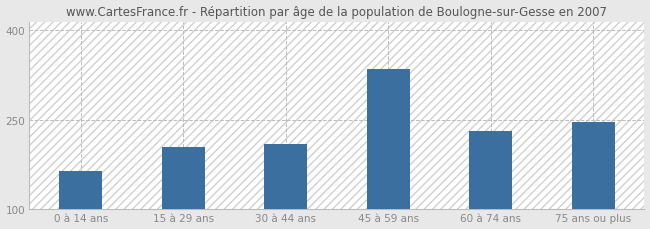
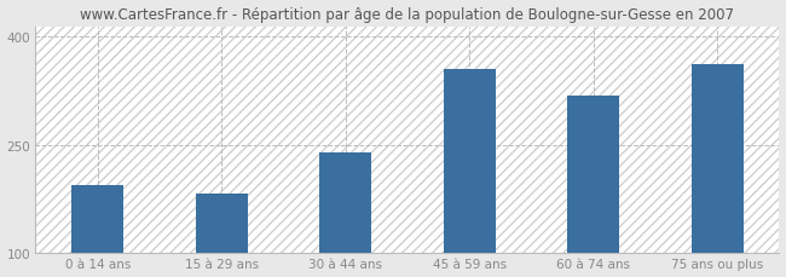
0 à 14 ans: 164 -> 195
15 à 29 ans: 204 -> 183
30 à 44 ans: 210 -> 240
45 à 59 ans: 336 -> 355
60 à 74 ans: 232 -> 318
75 ans ou plus: 246 -> 362
